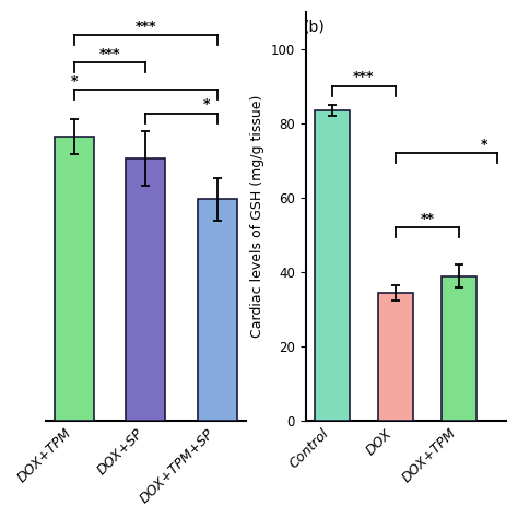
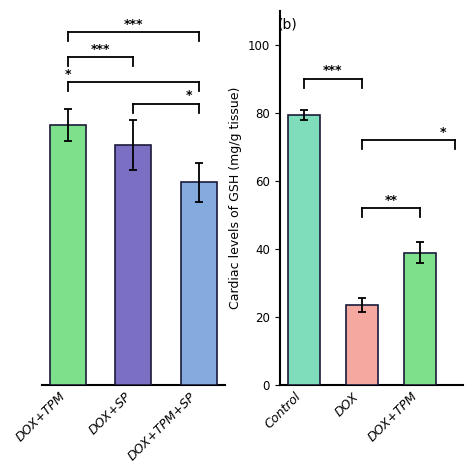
Control: 83.5 -> 79.5
DOX: 34.5 -> 23.5
